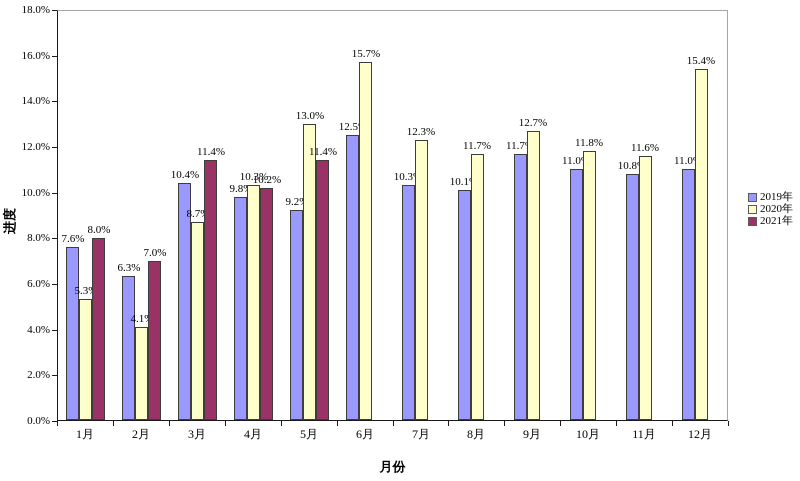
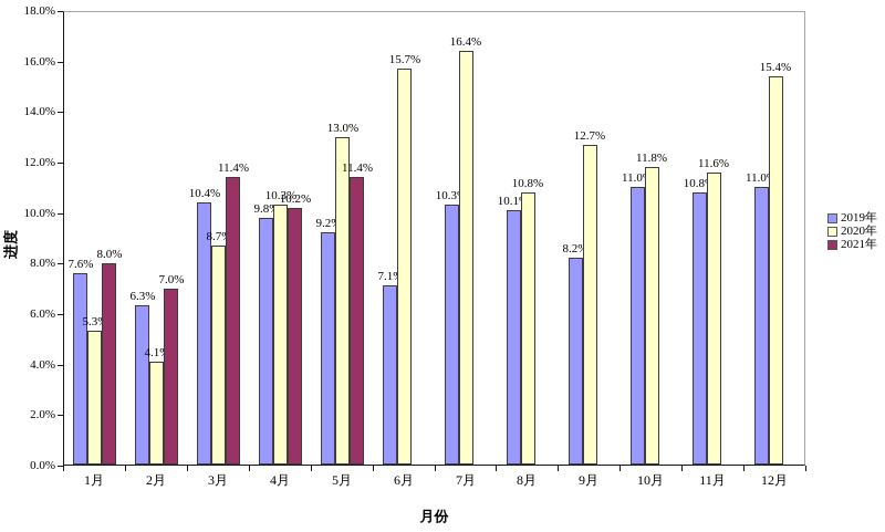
2019年/6月: 12.5% -> 7.1%
2020年/7月: 12.3% -> 16.4%
2020年/8月: 11.7% -> 10.8%
2019年/9月: 11.7% -> 8.2%
